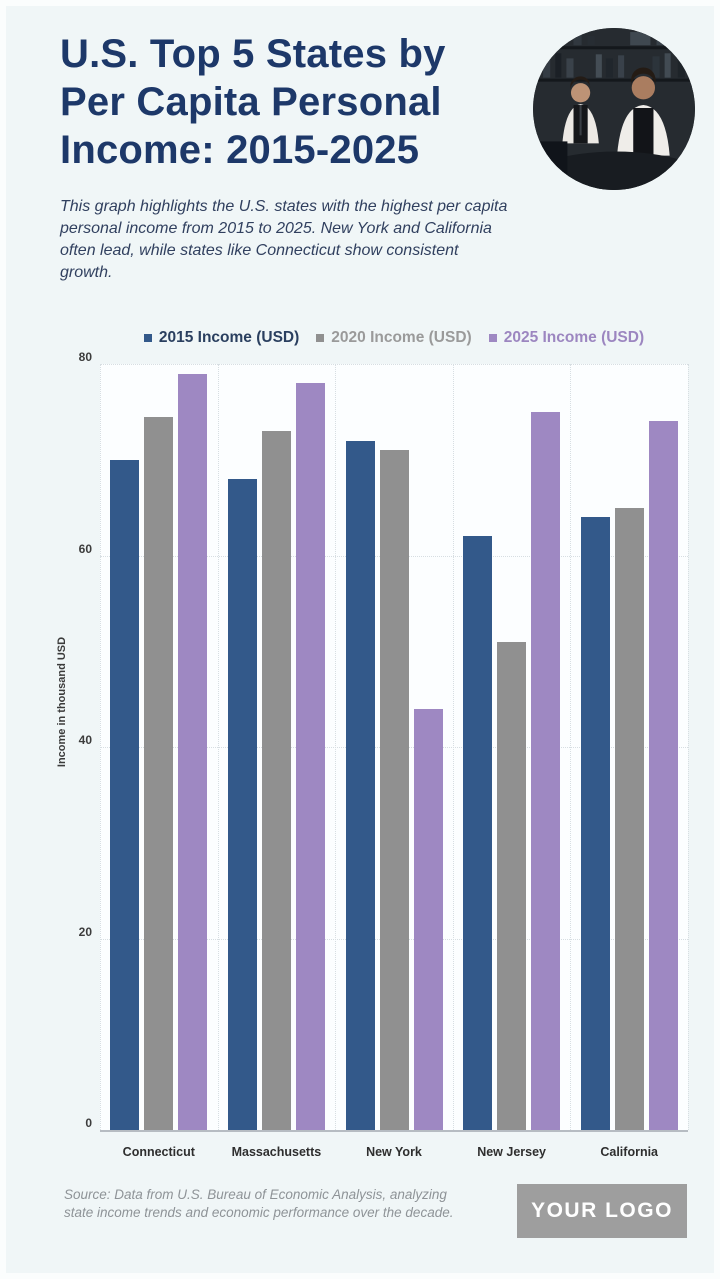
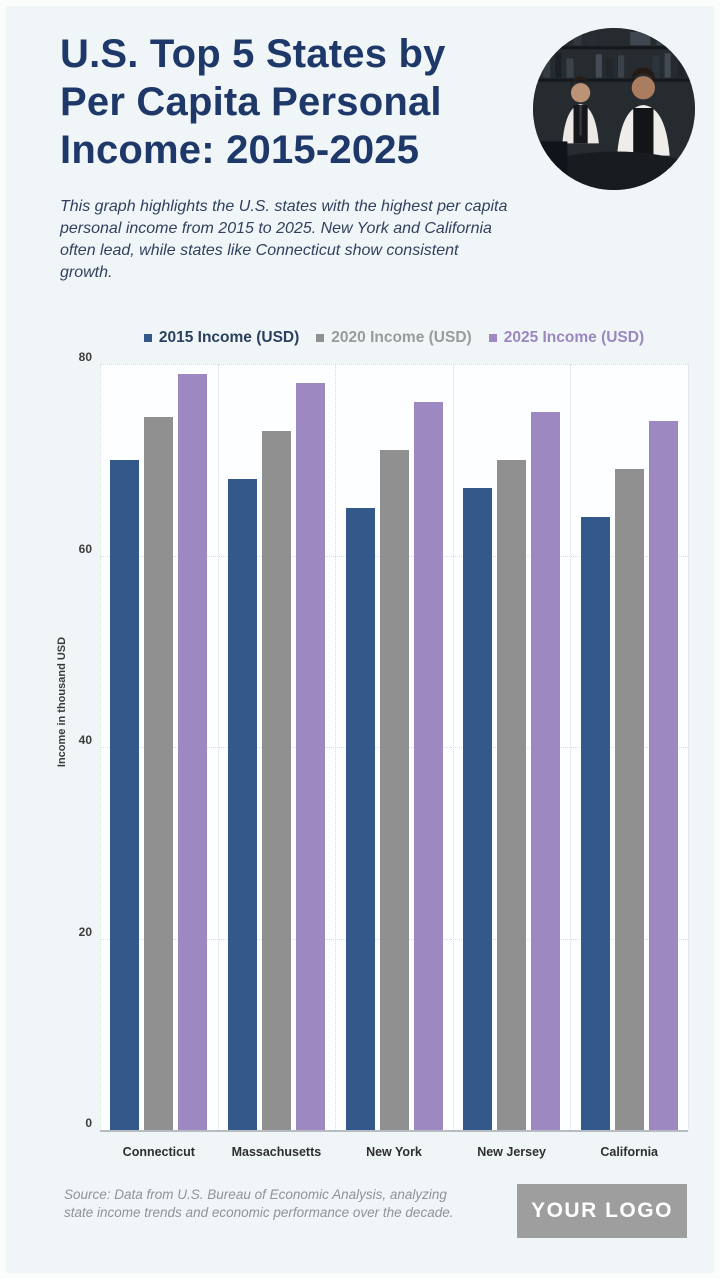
2015 Income (USD)/New York: 72 -> 65
2025 Income (USD)/New York: 44 -> 76
2015 Income (USD)/New Jersey: 62 -> 67
2020 Income (USD)/New Jersey: 51 -> 70
2020 Income (USD)/California: 65 -> 69
